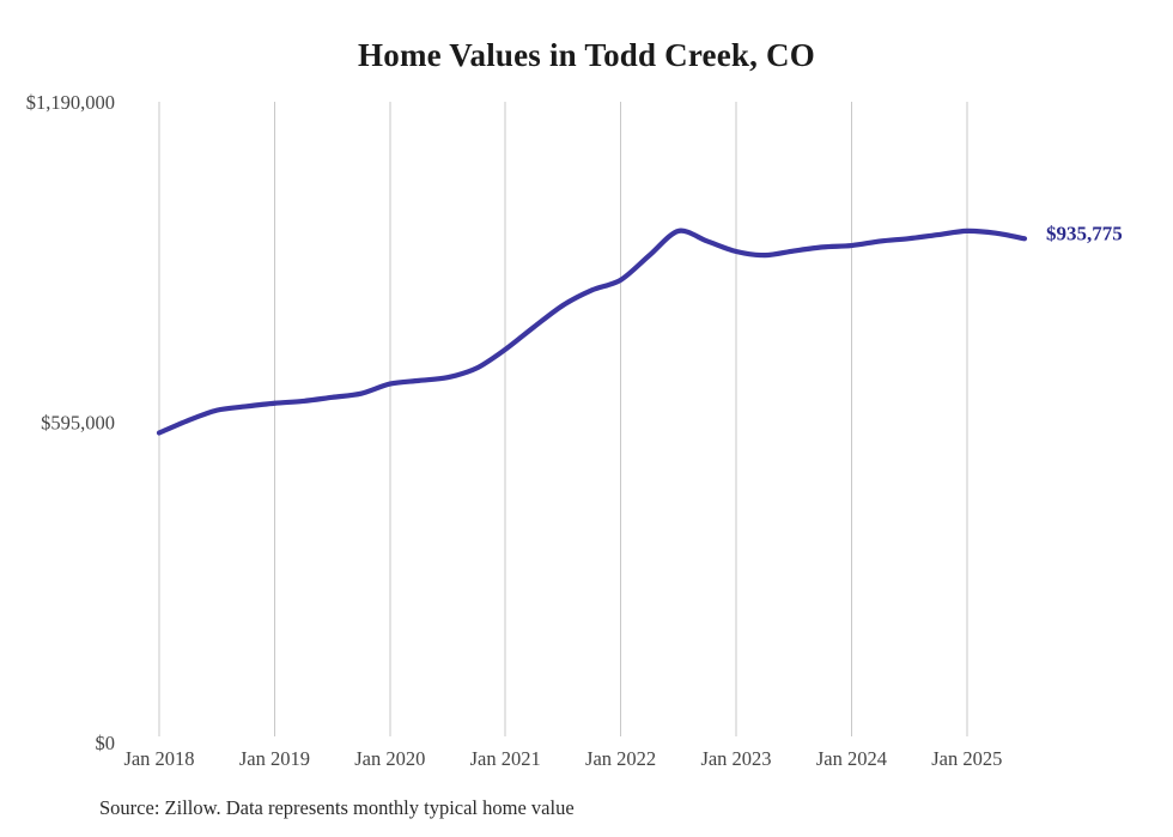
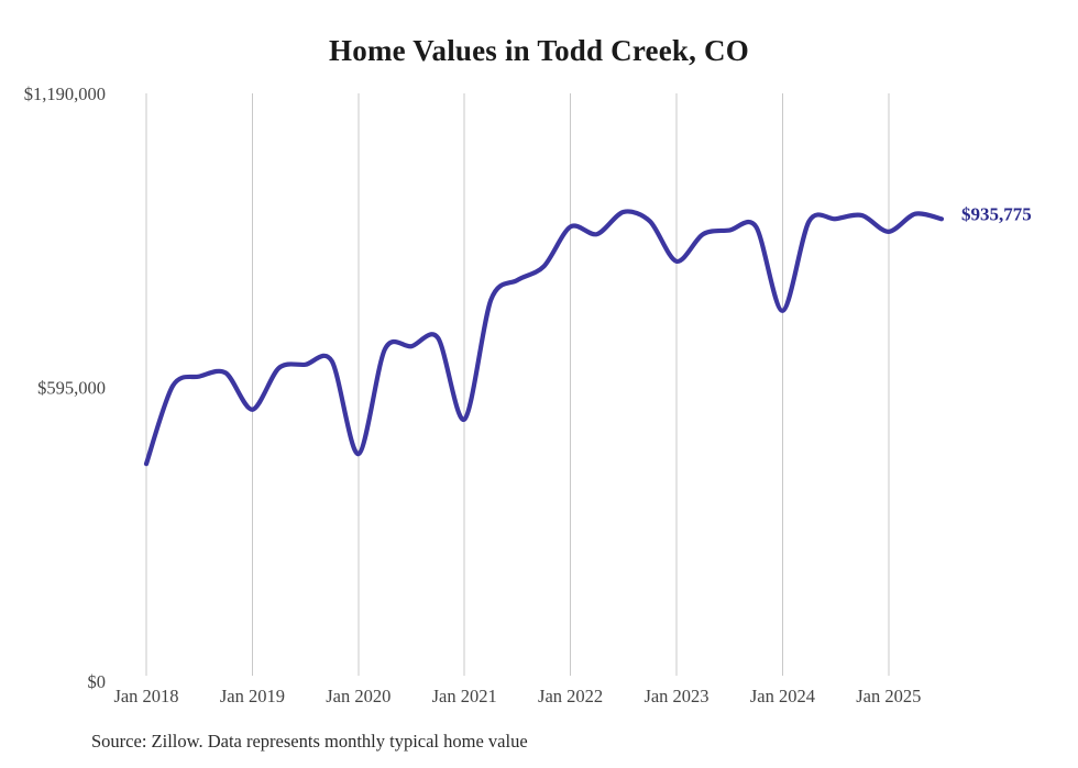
Jan 2018: $580000 -> $440000
Jan 2019: $630000 -> $550000
Jan 2020: $670000 -> $460000
Jan 2021: $730000 -> $530000
Jan 2022: $860000 -> $920000
Jan 2023: $910000 -> $850000
Jan 2024: $920000 -> $750000
Jan 2025: $950000 -> $910000
